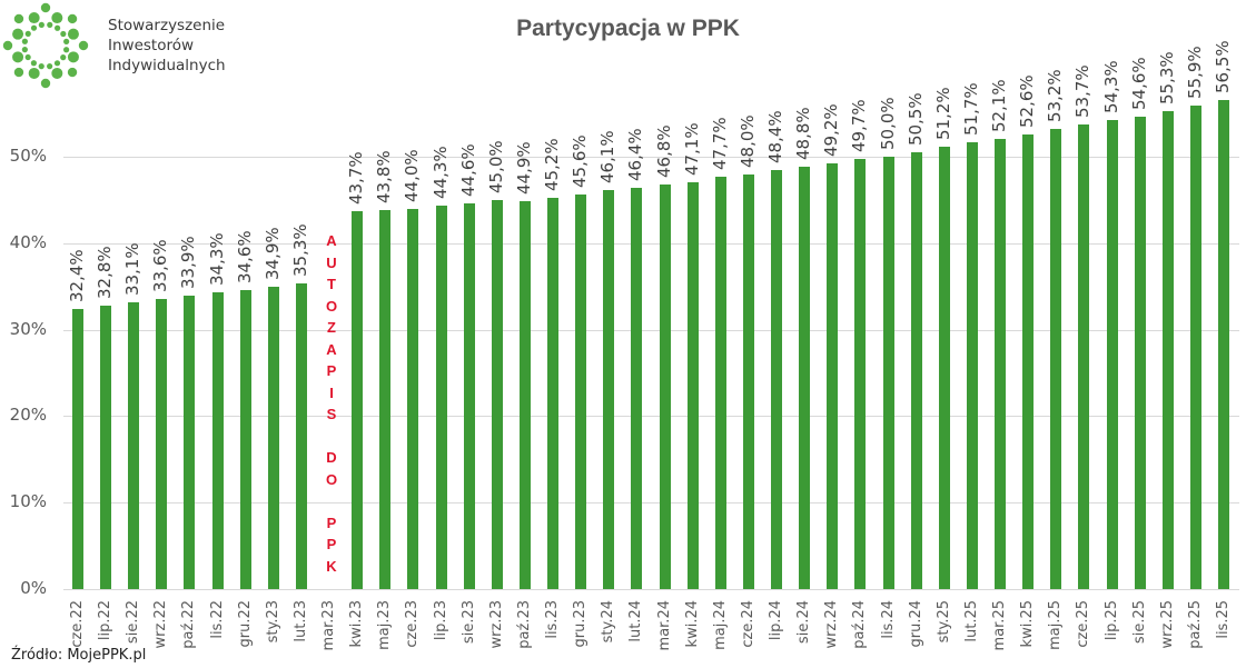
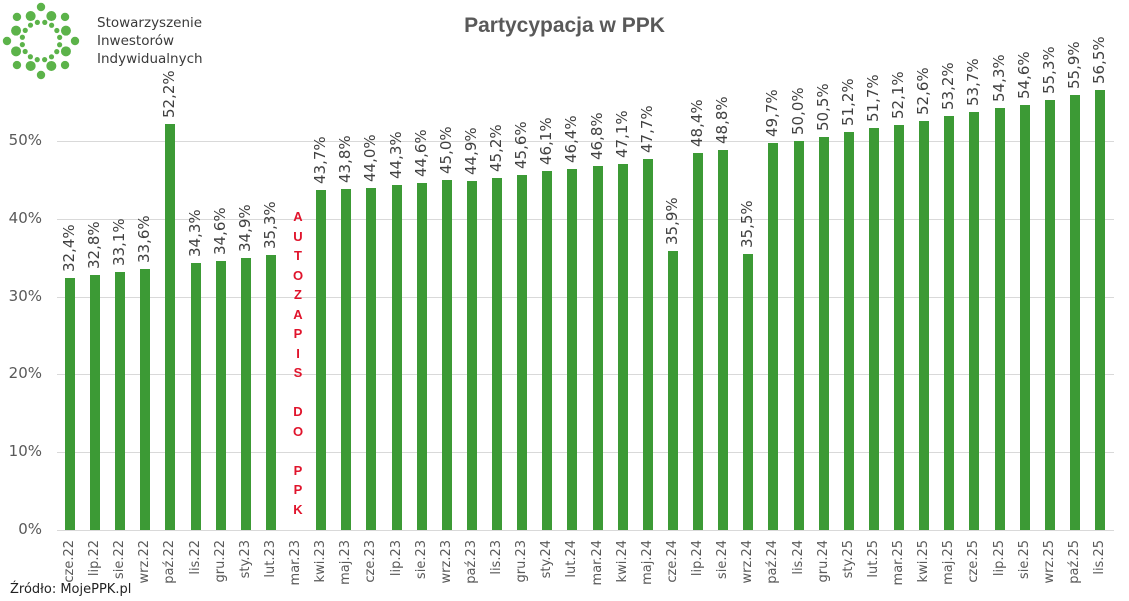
paź.22: 33,9% -> 52,2%
cze.24: 48,0% -> 35,9%
wrz.24: 49,2% -> 35,5%
